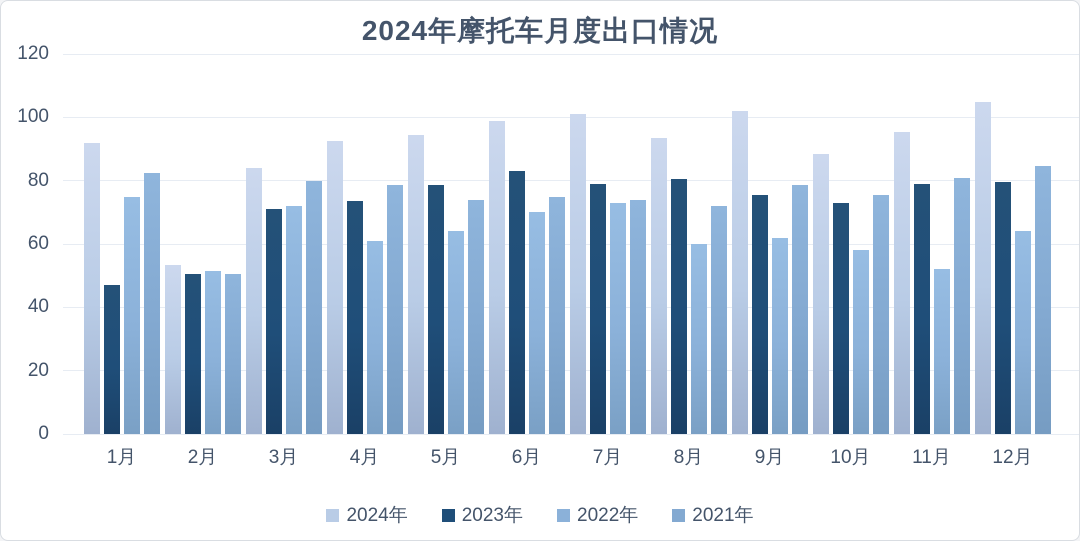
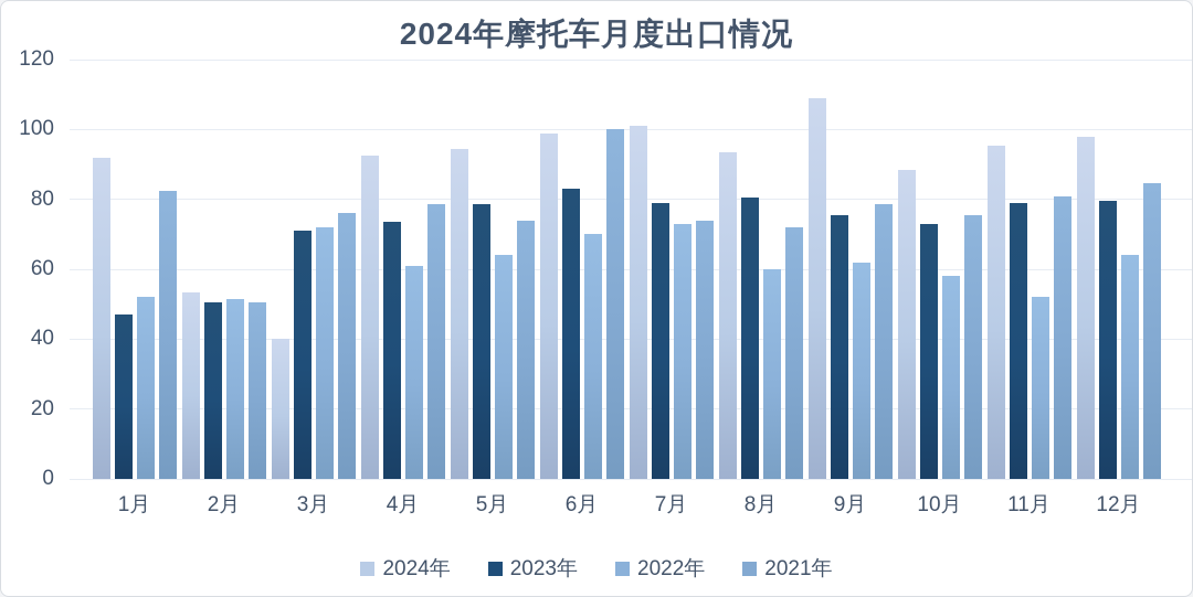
2022年/1月: 75 -> 52
2024年/3月: 84 -> 40
2021年/3月: 80 -> 76
2021年/6月: 75 -> 100
2024年/9月: 102 -> 109
2024年/12月: 105 -> 98
